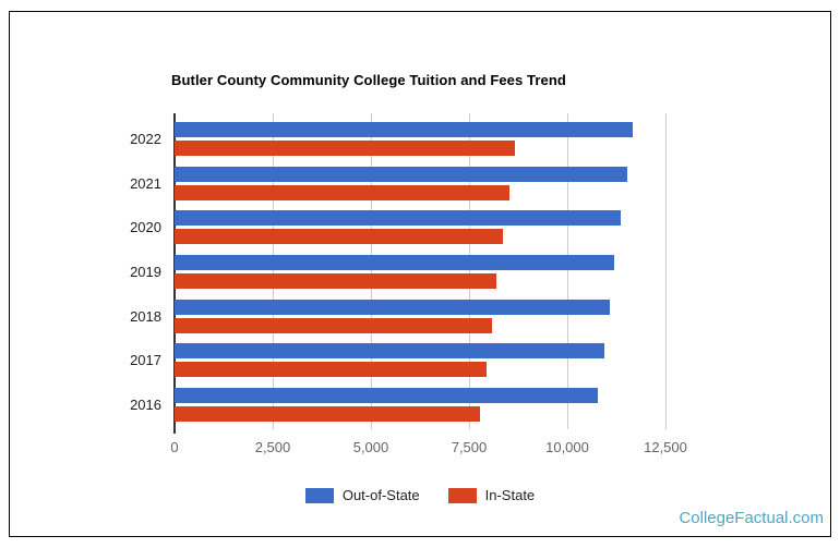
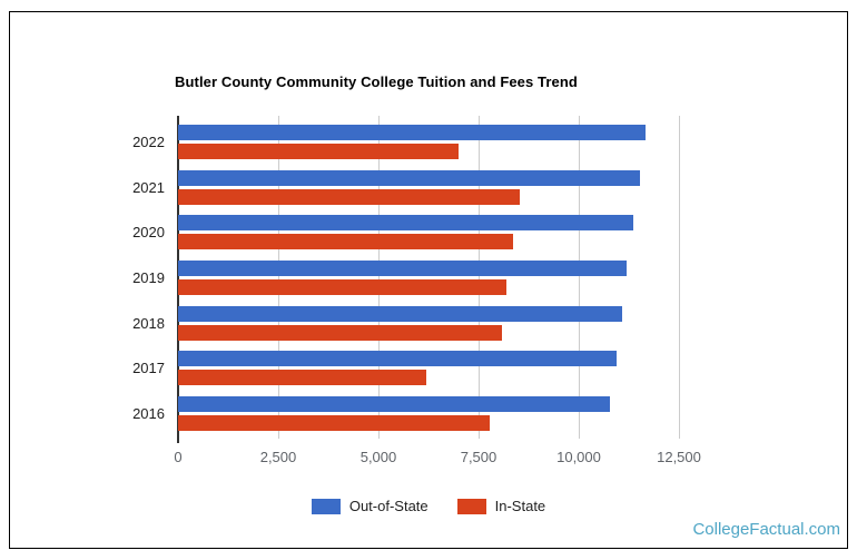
In-State/2022: 8700 -> 7000
In-State/2017: 7900 -> 6200
